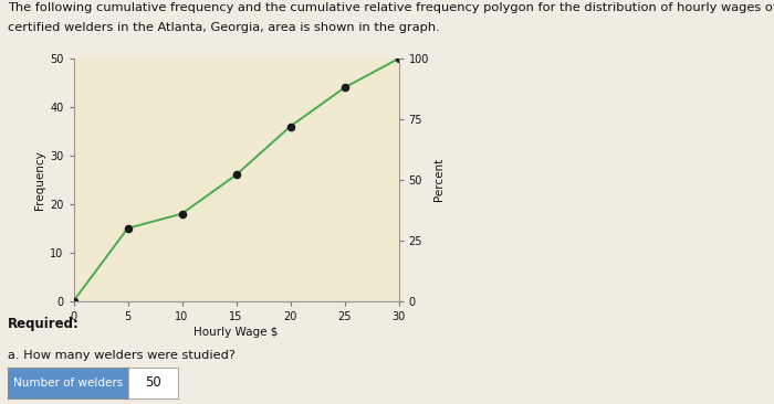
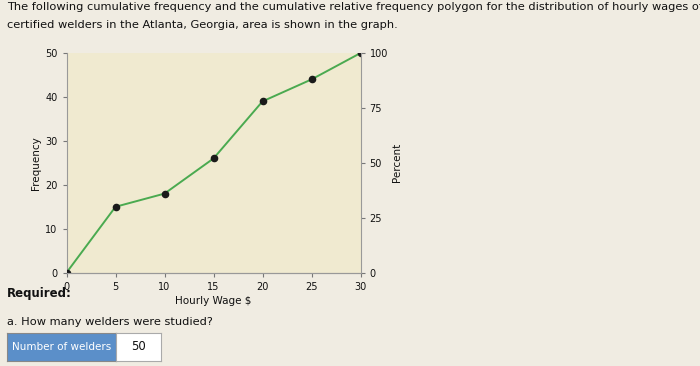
20: 36 -> 39
